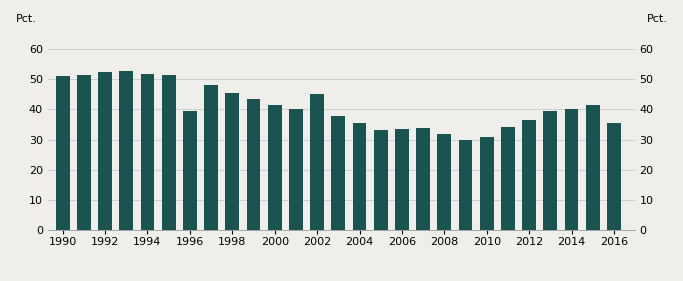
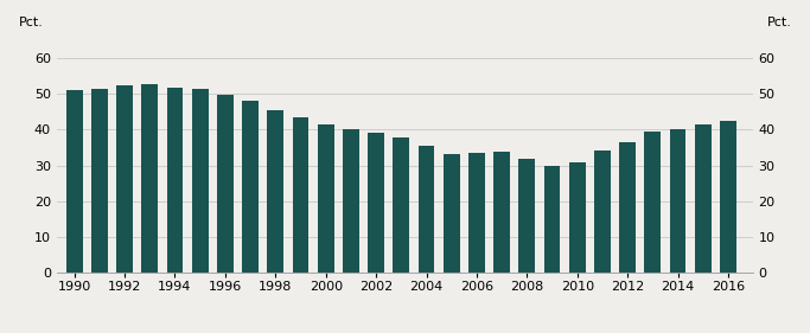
1996: 39.5 -> 49.8
2002: 45.0 -> 39.0
2016: 35.5 -> 42.5
